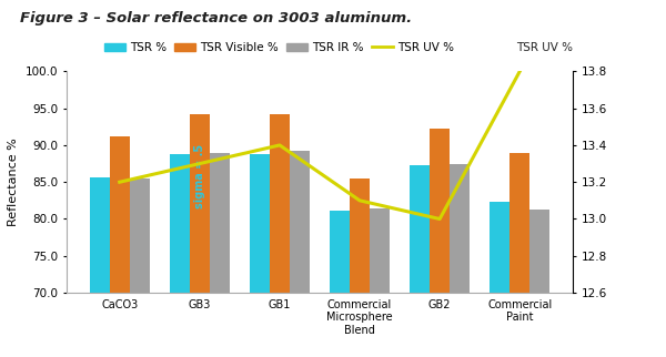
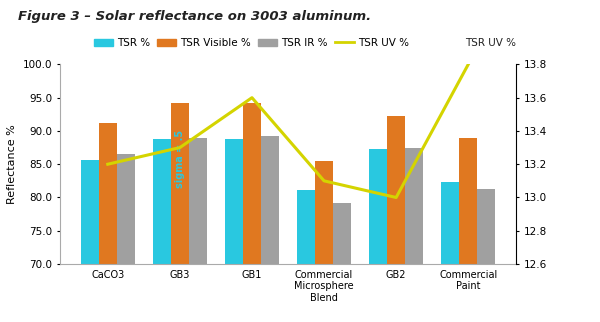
TSR IR %/CaCO3: 85.5 -> 86.6
TSR UV %/GB1: 13.4 -> 13.6
TSR IR %/Commercial Microsphere Blend: 81.5 -> 79.2
